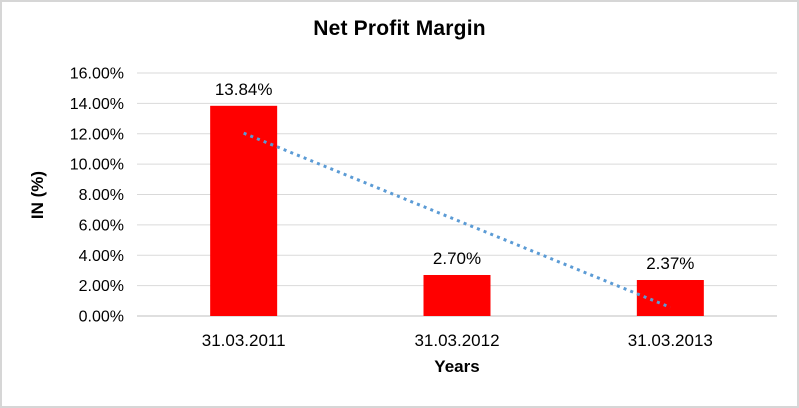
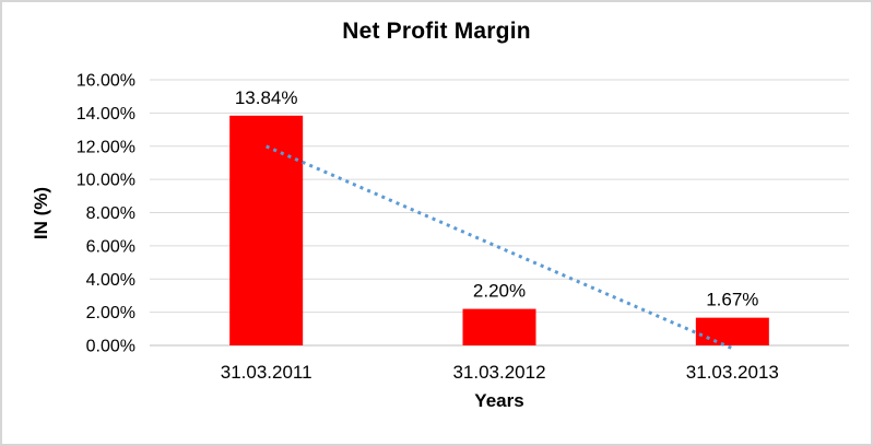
31.03.2012: 2.70% -> 2.20%
31.03.2013: 2.37% -> 1.67%
